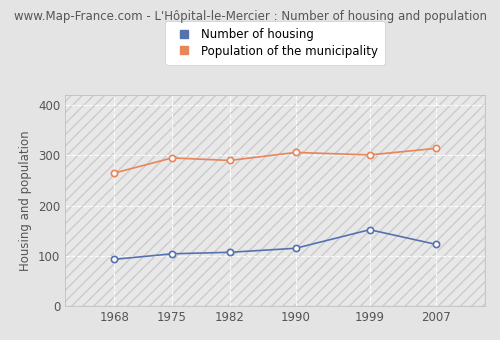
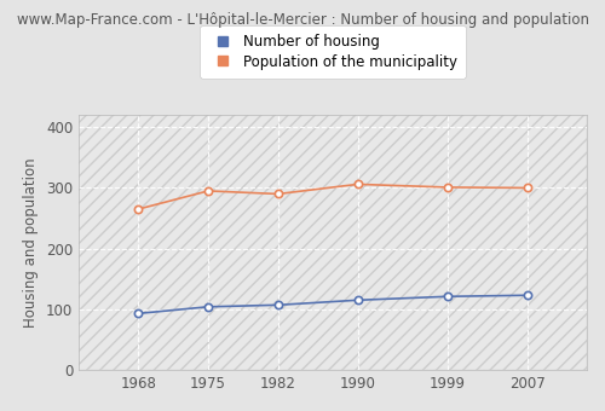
Number of housing/1999: 152 -> 121
Population of the municipality/2007: 314 -> 300
